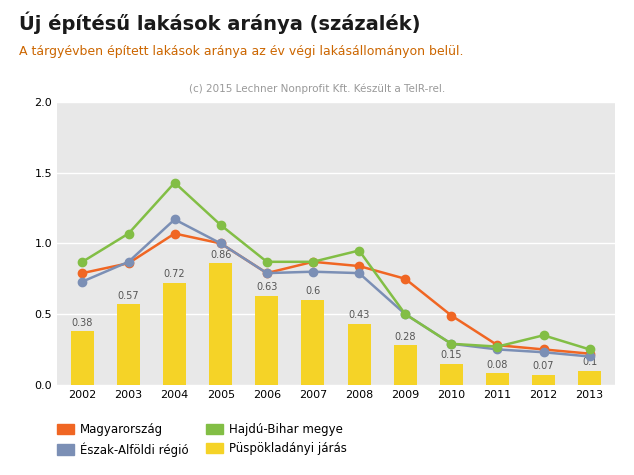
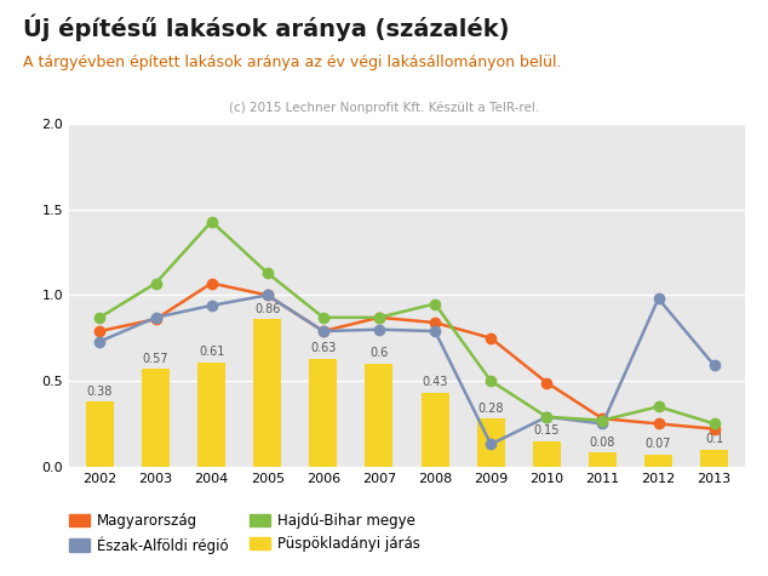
Észak-Alföldi régió/2004: 1.17 -> 0.94
Püspökladányi járás/2004: 0.72 -> 0.61
Észak-Alföldi régió/2009: 0.50 -> 0.13
Észak-Alföldi régió/2012: 0.23 -> 0.98
Észak-Alföldi régió/2013: 0.20 -> 0.59
